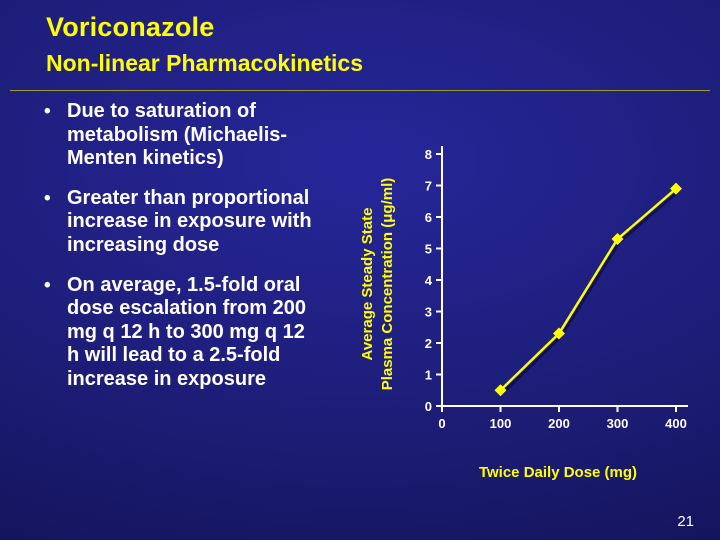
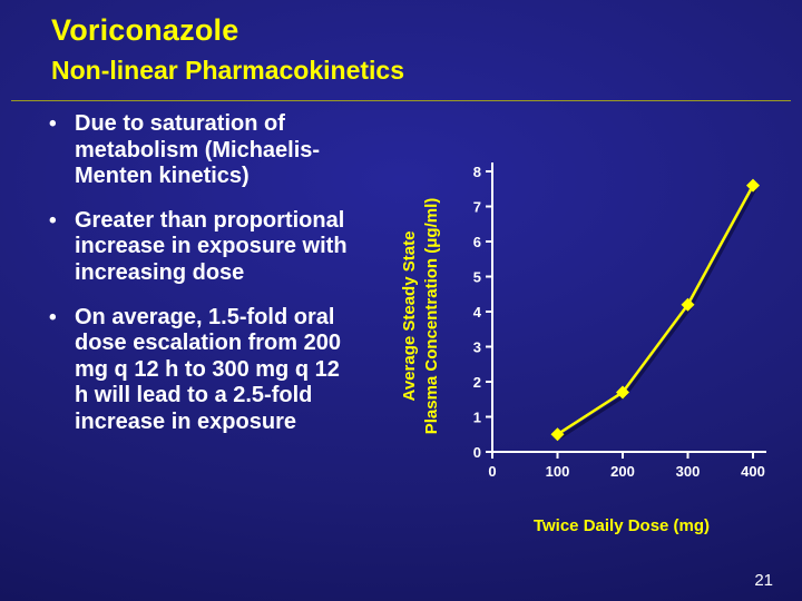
200: 2.3 -> 1.7
300: 5.3 -> 4.2
400: 6.9 -> 7.6
